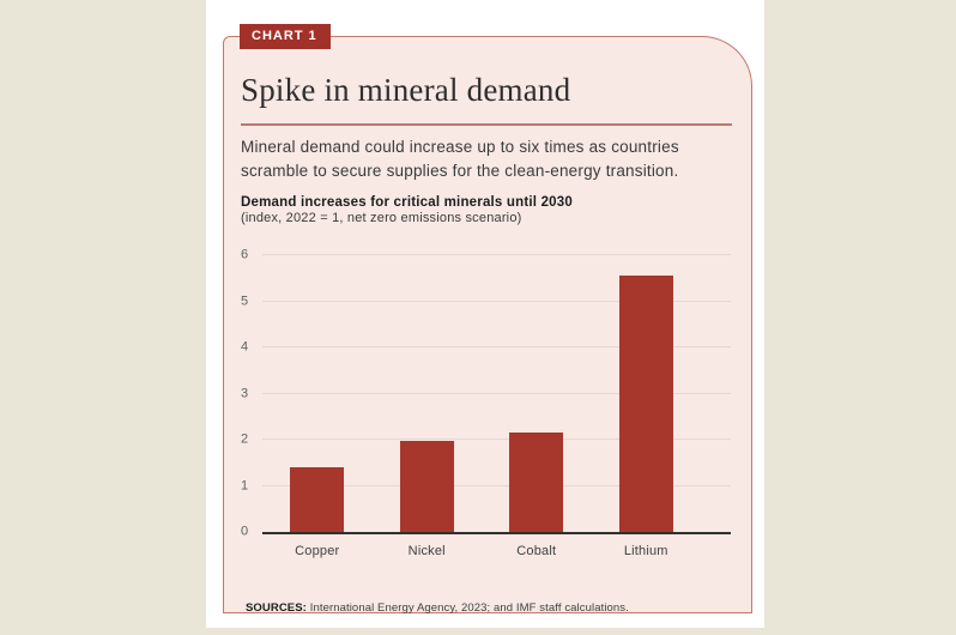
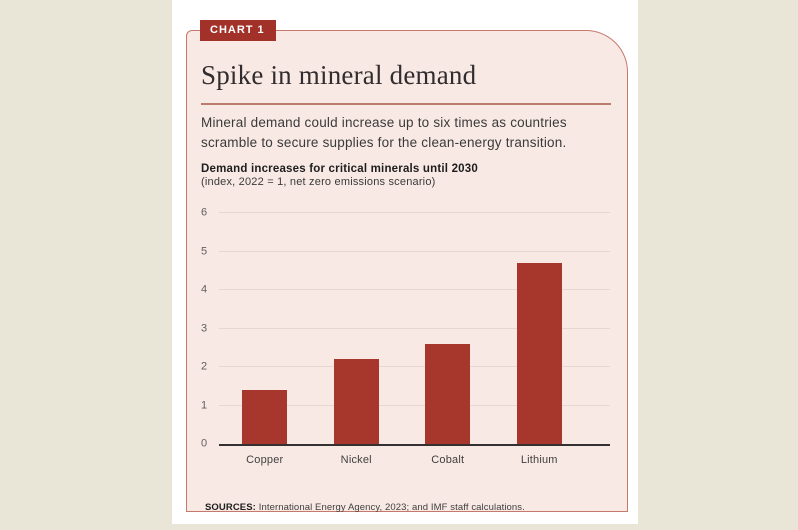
Nickel: 2.0 -> 2.2
Cobalt: 2.1 -> 2.6
Lithium: 5.5 -> 4.7
